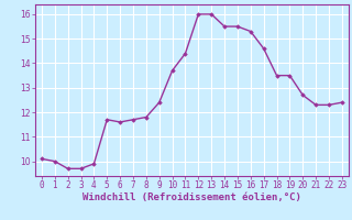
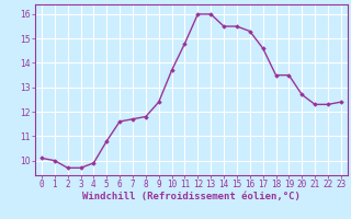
5: 11.7 -> 10.8
11: 14.4 -> 14.8
